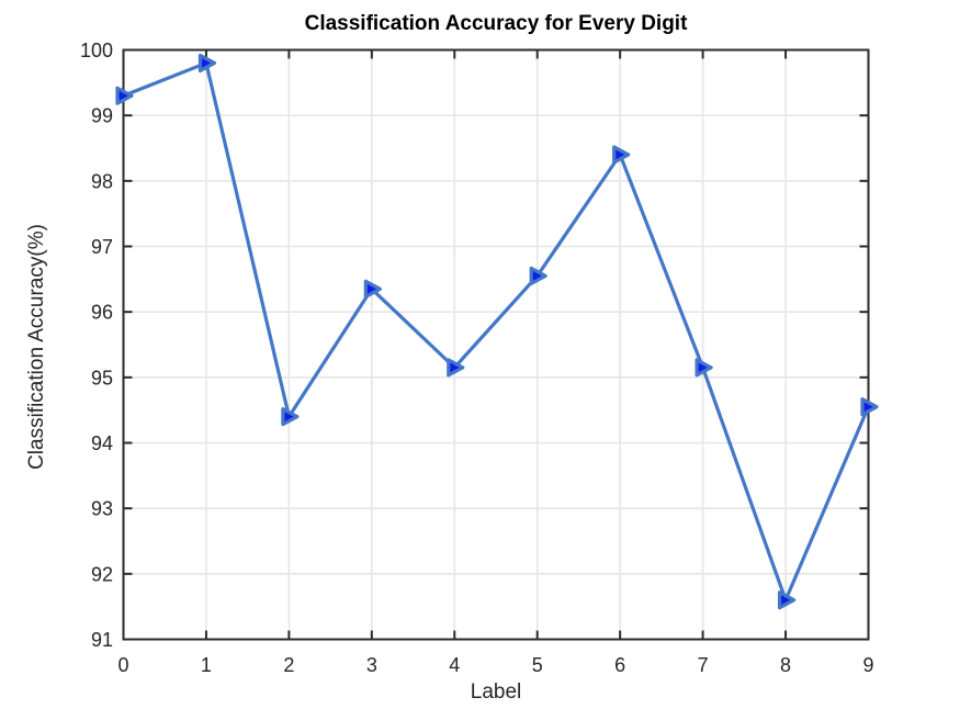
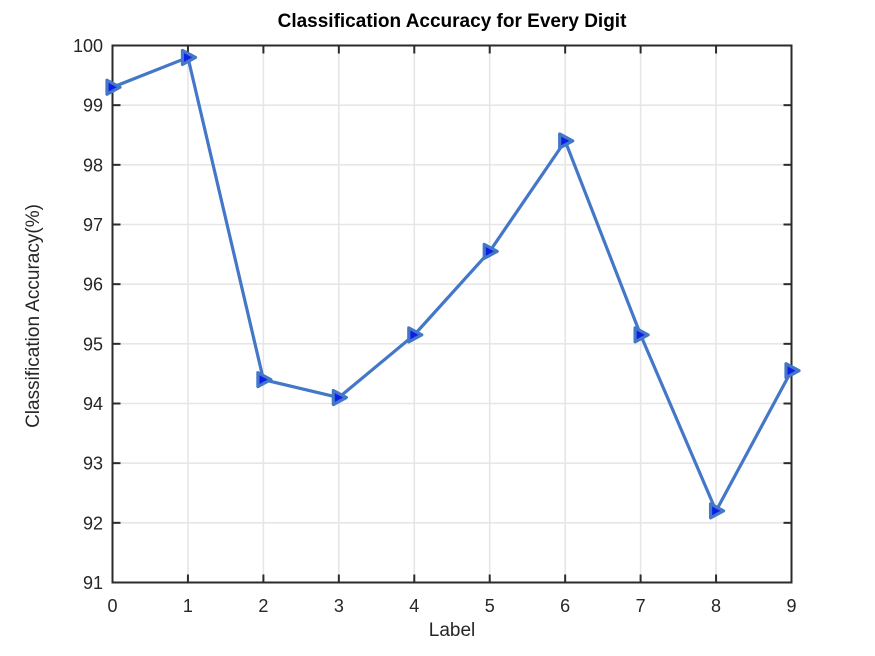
3: 96.3 -> 94.1
8: 91.6 -> 92.2
